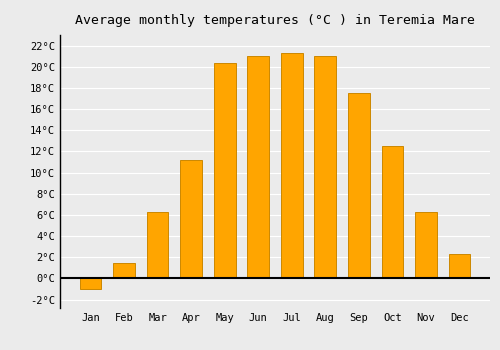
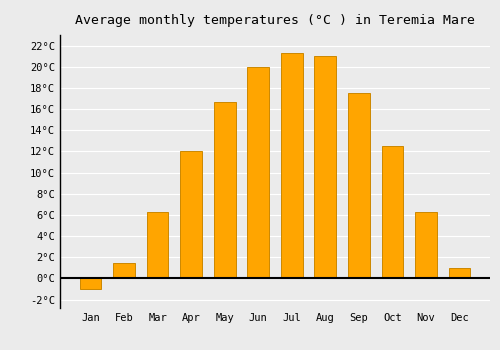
Apr: 11.2°C -> 12.0°C
May: 20.4°C -> 16.7°C
Jun: 21.0°C -> 20.0°C
Dec: 2.3°C -> 1.0°C
